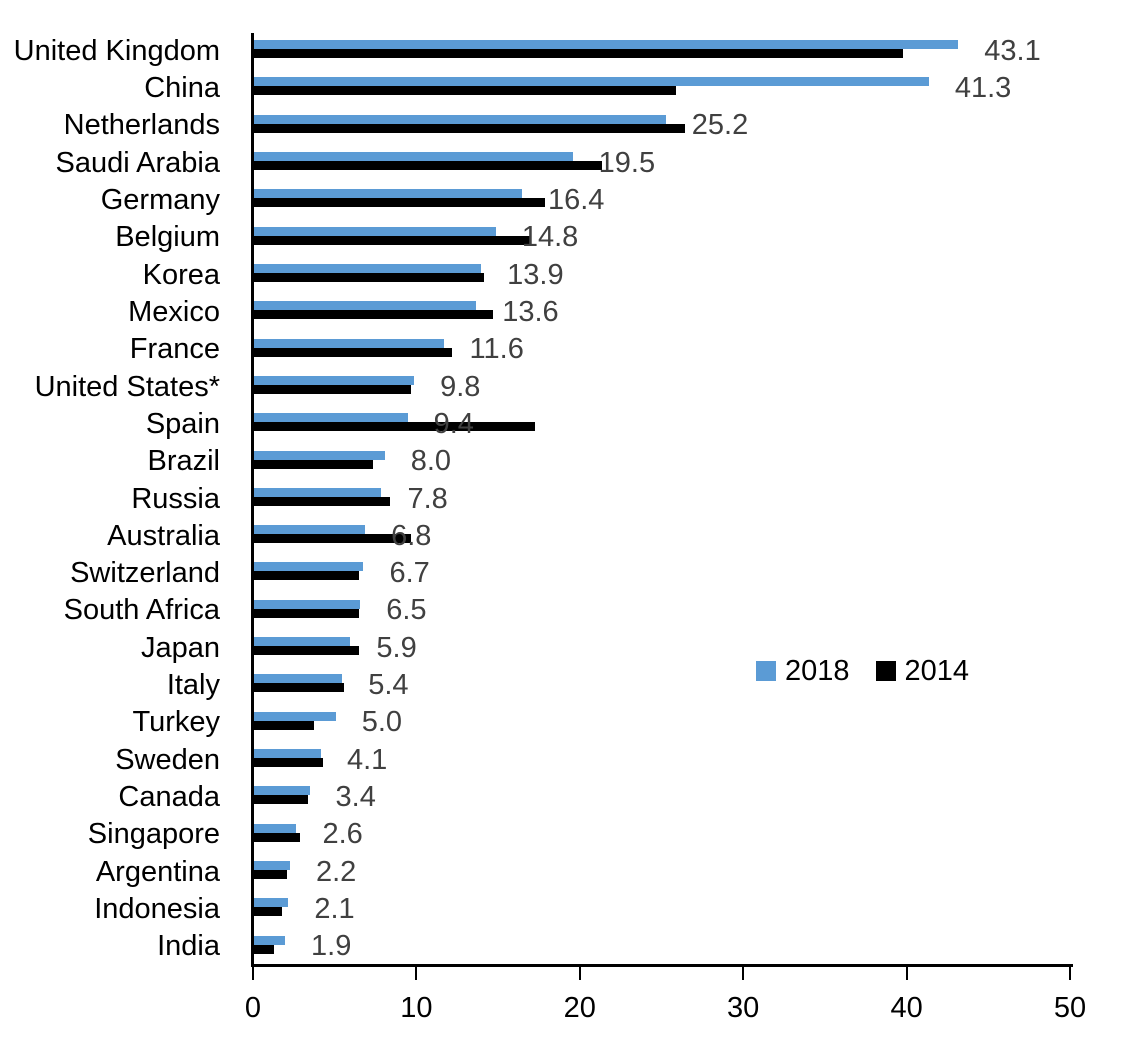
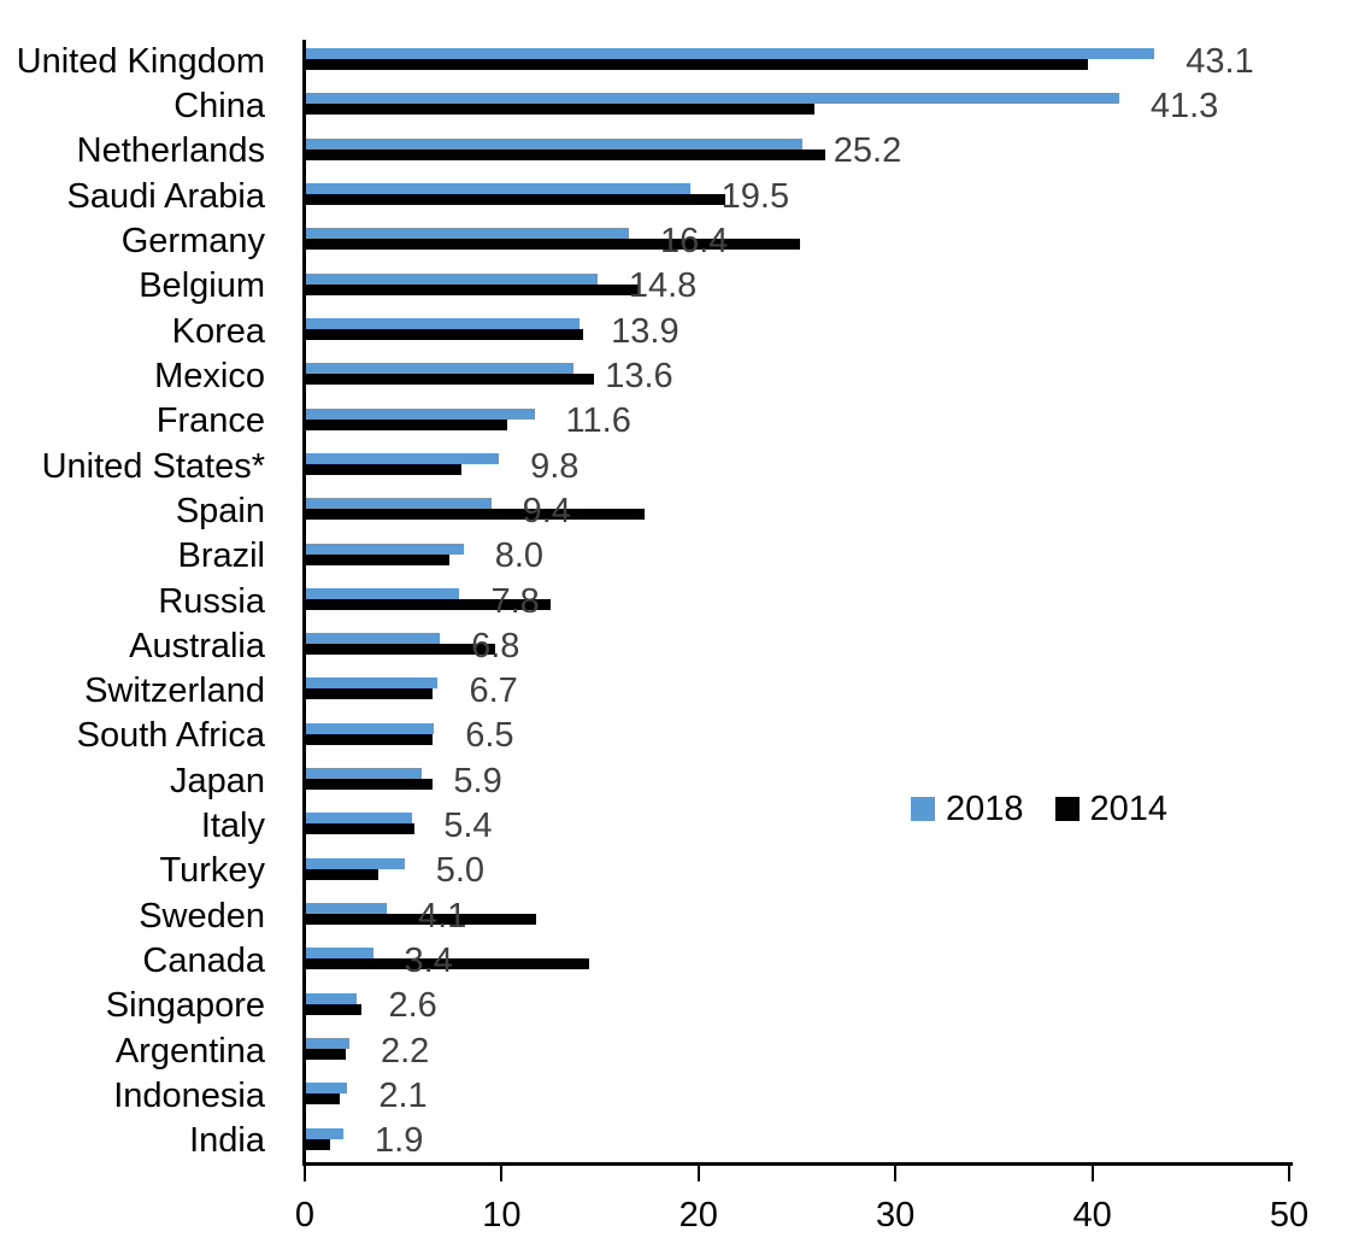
2014/Germany: 17.8 -> 25.1
2014/France: 12.1 -> 10.2
2014/United States*: 9.6 -> 7.9
2014/Russia: 8.3 -> 12.4
2014/Sweden: 4.2 -> 11.7
2014/Canada: 3.3 -> 14.4
